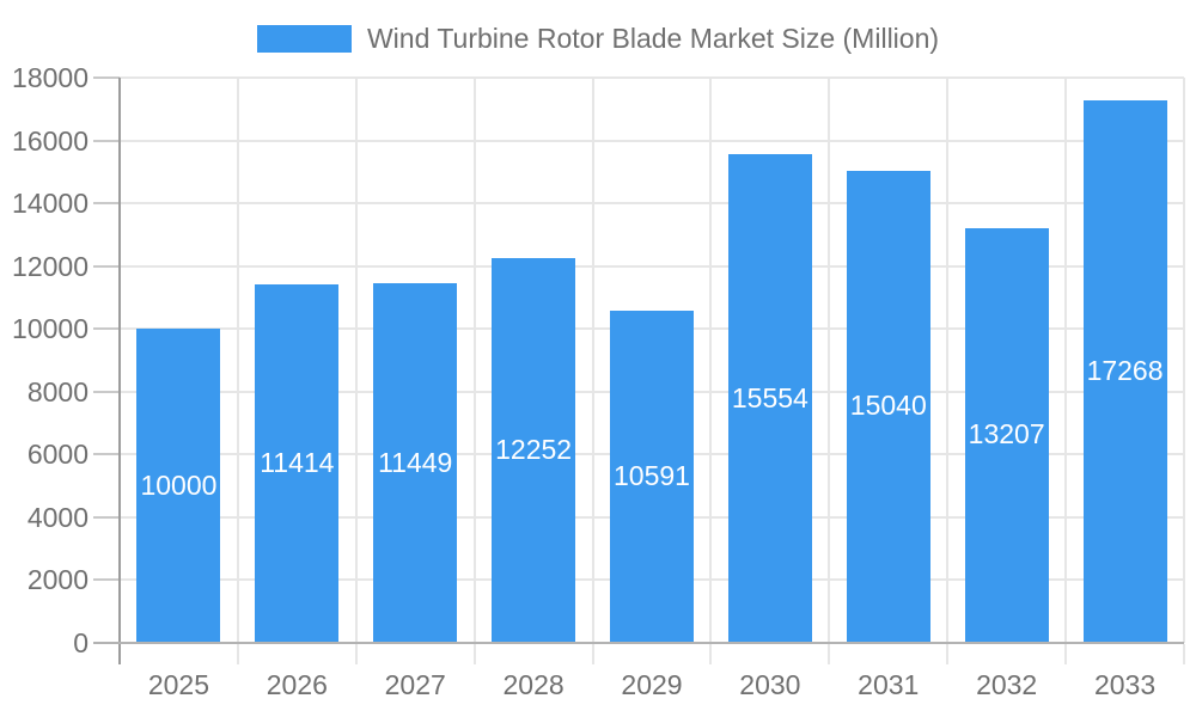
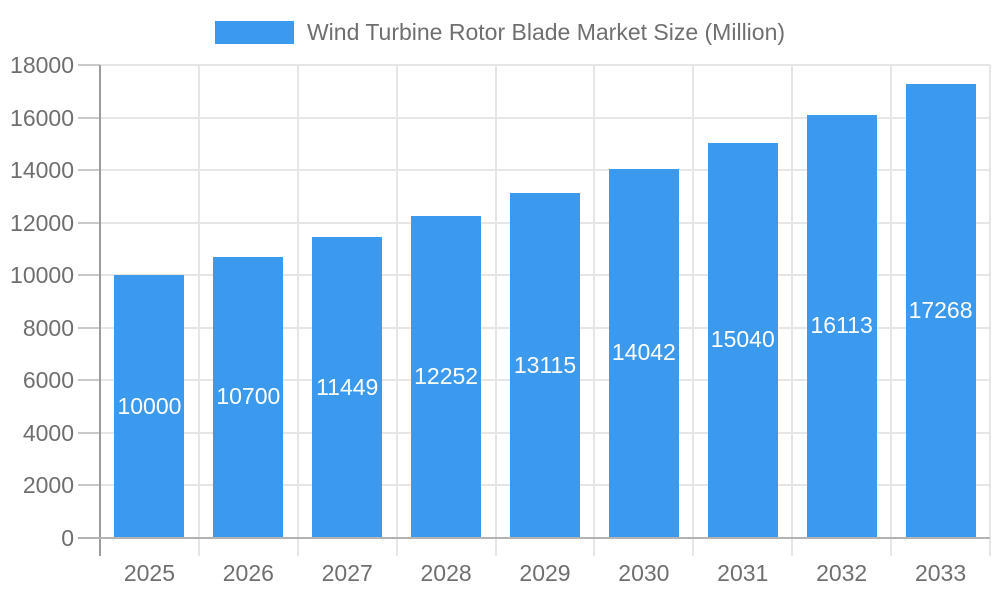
2026: 11414 -> 10700
2029: 10591 -> 13115
2030: 15554 -> 14042
2032: 13207 -> 16113
